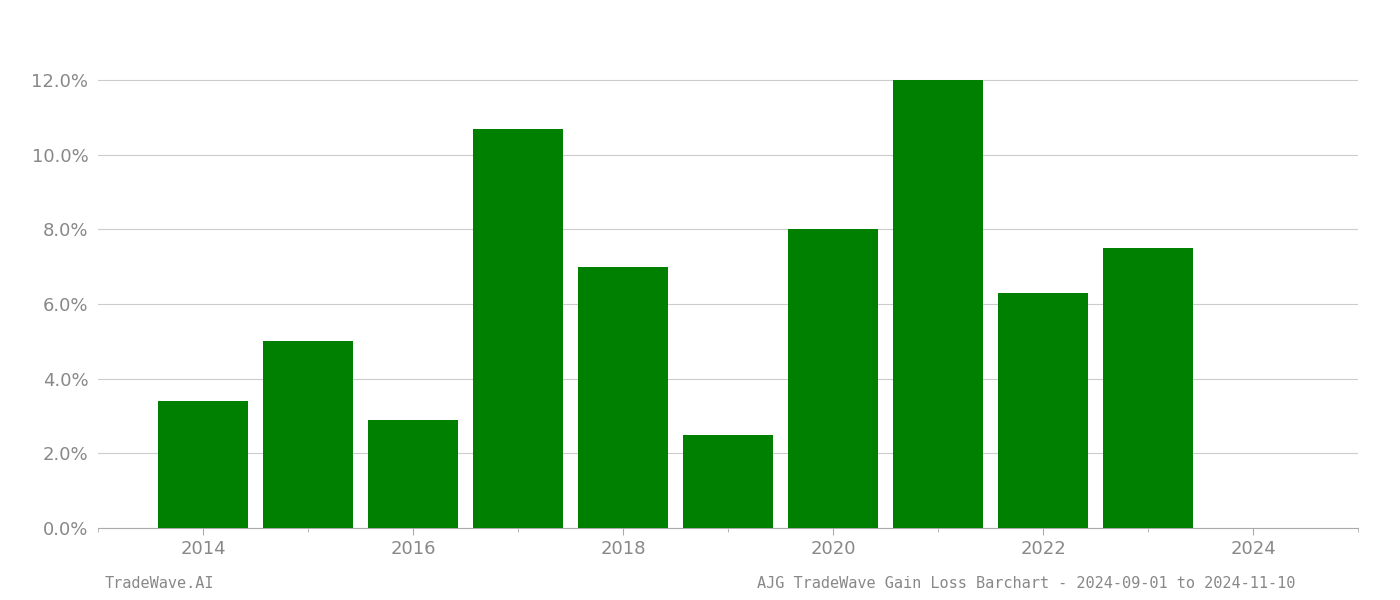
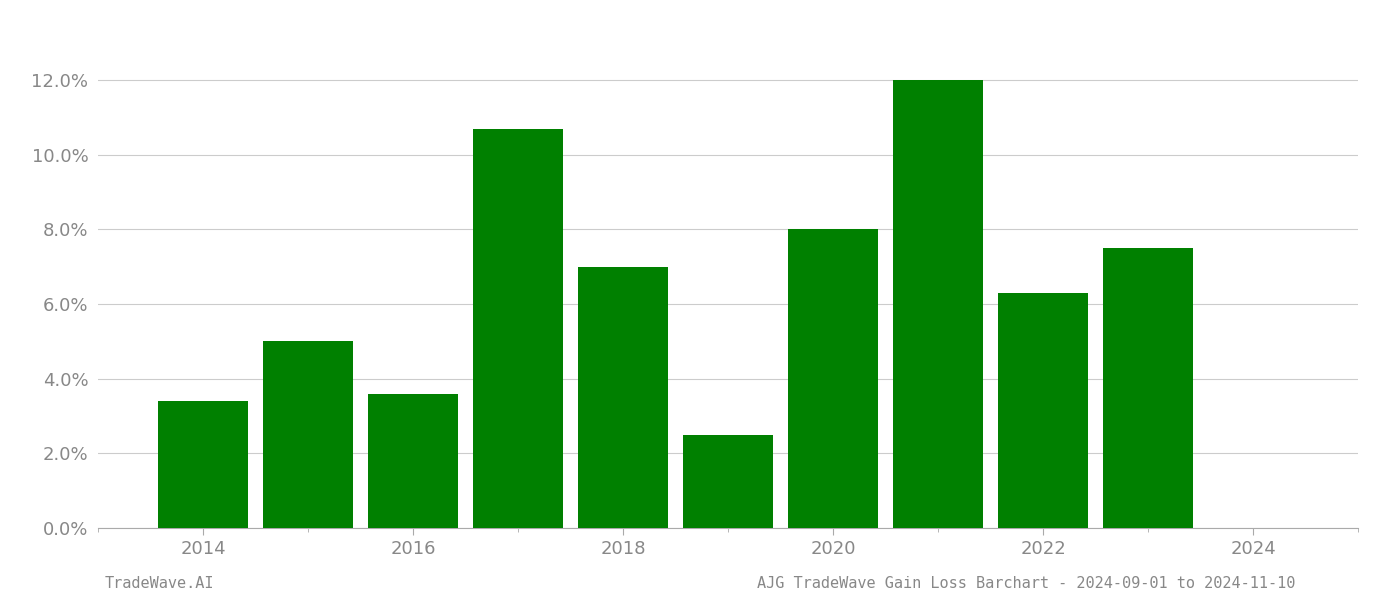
2016: 2.9% -> 3.6%
